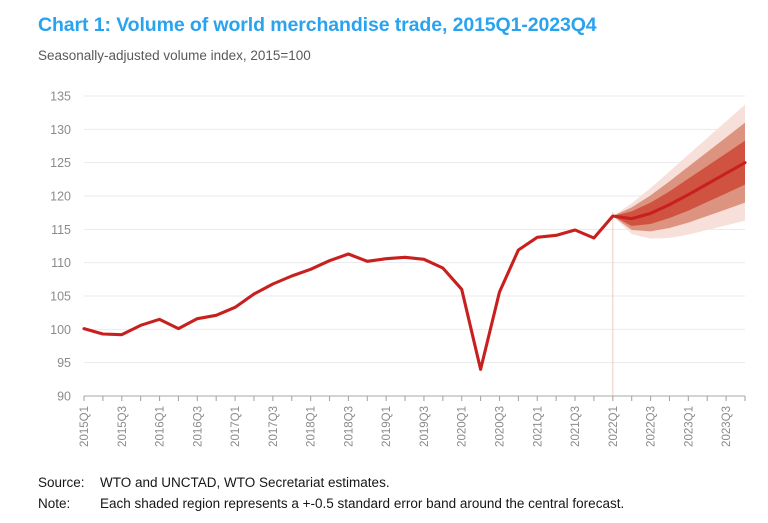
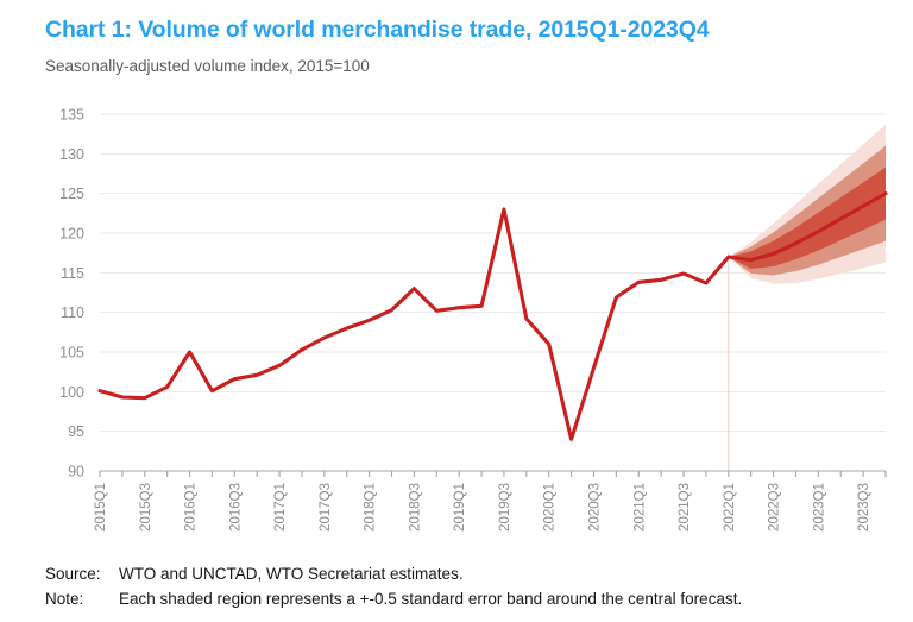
2016Q1: 102 -> 105
2018Q3: 111 -> 113
2019Q3: 110 -> 123
2020Q3: 106 -> 103
